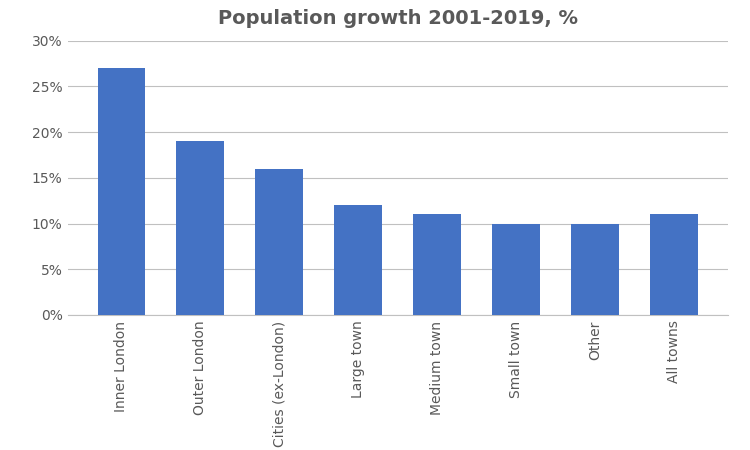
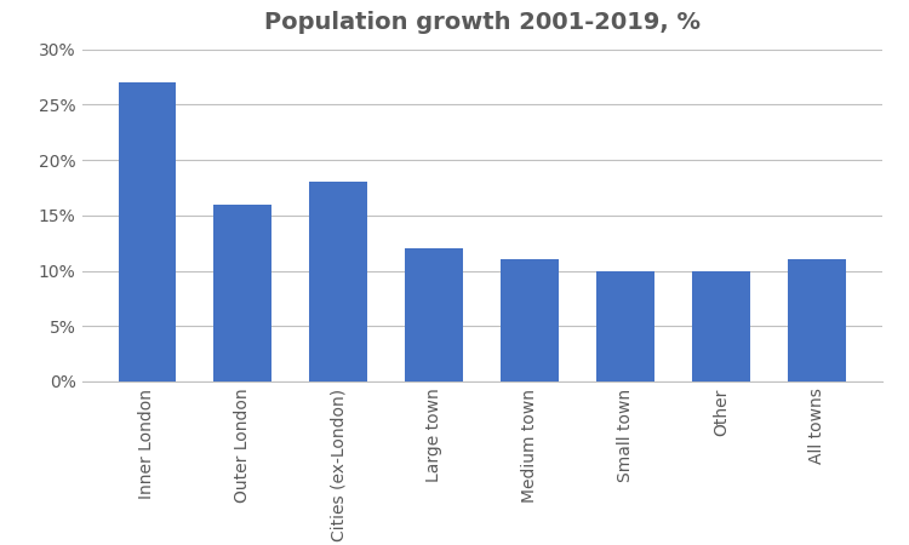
Outer London: 19% -> 16%
Cities (ex-London): 16% -> 18%
